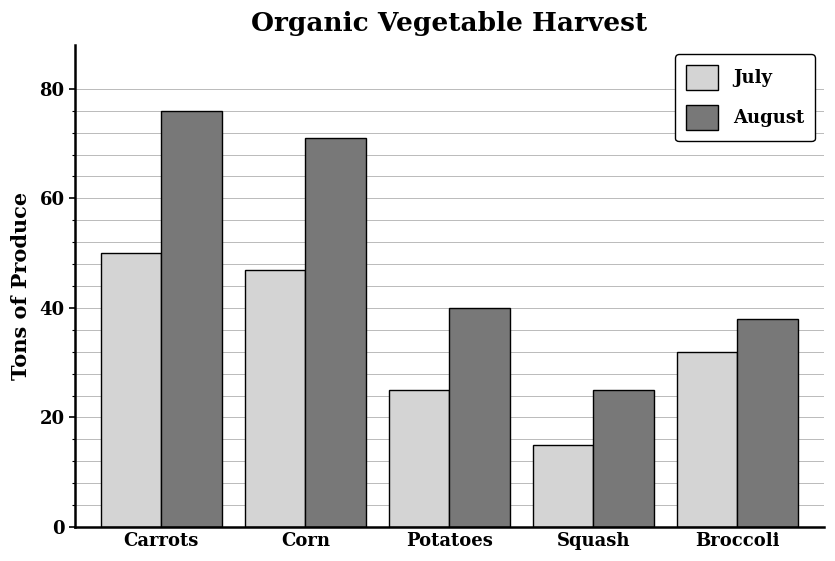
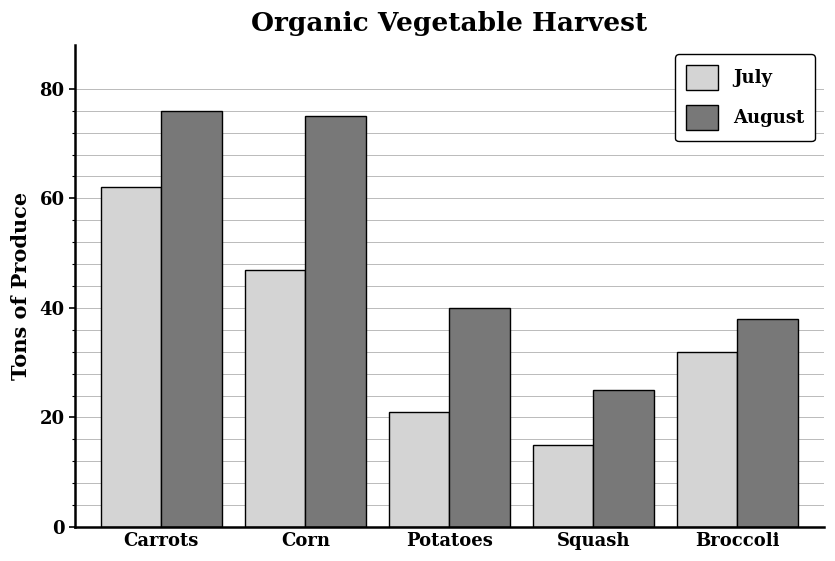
July/Carrots: 50 -> 62
August/Corn: 71 -> 75
July/Potatoes: 25 -> 21
